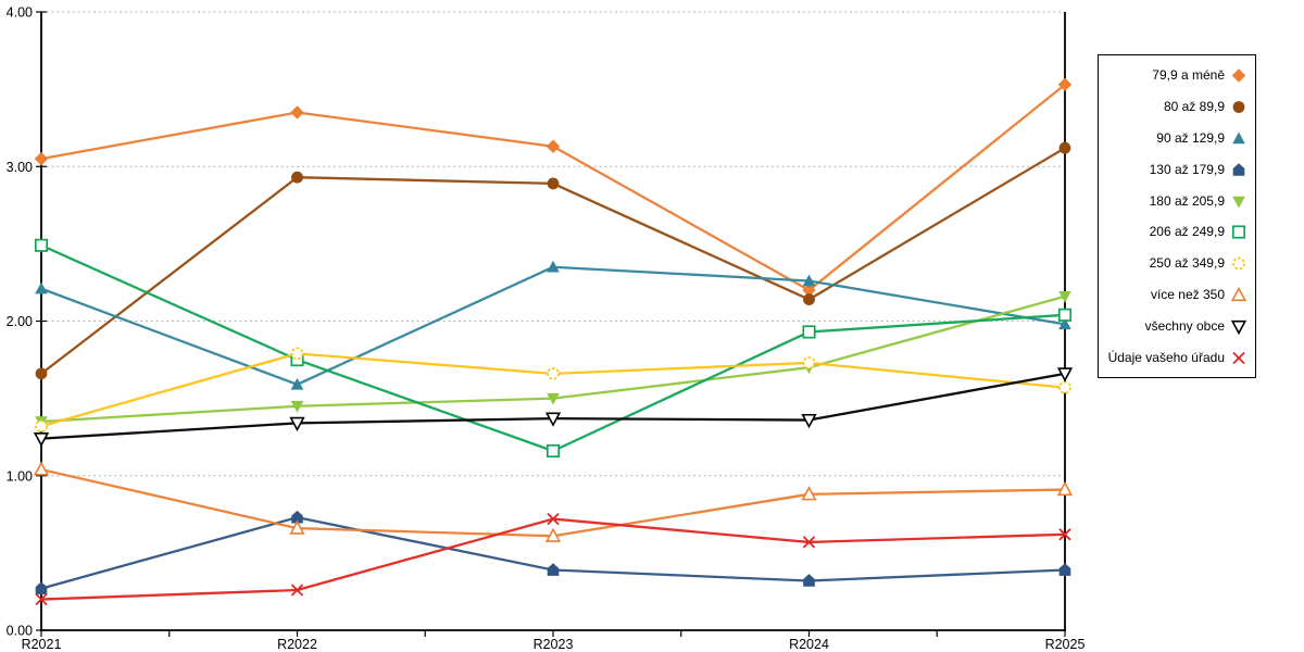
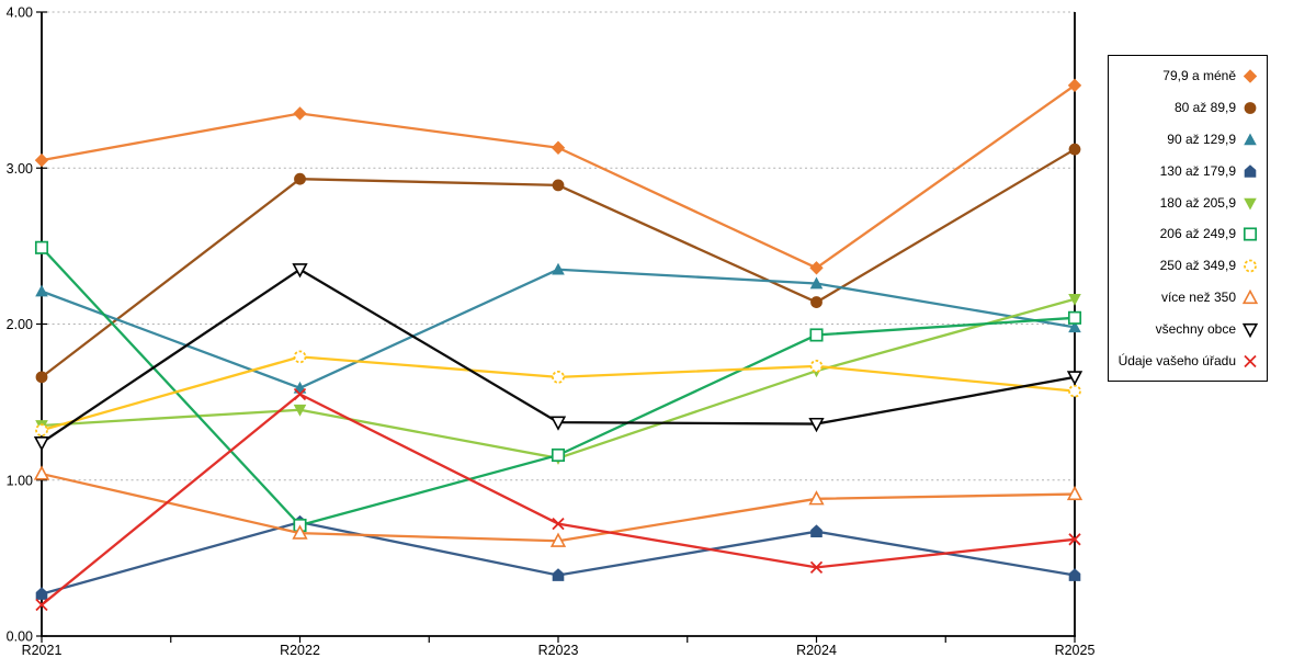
206 až 249,9/R2022: 1.75 -> 0.71
všechny obce/R2022: 1.34 -> 2.35
Údaje vašeho úřadu/R2022: 0.26 -> 1.55
180 až 205,9/R2023: 1.50 -> 1.14
79,9 a méně/R2024: 2.20 -> 2.36
130 až 179,9/R2024: 0.32 -> 0.67
Údaje vašeho úřadu/R2024: 0.57 -> 0.44
